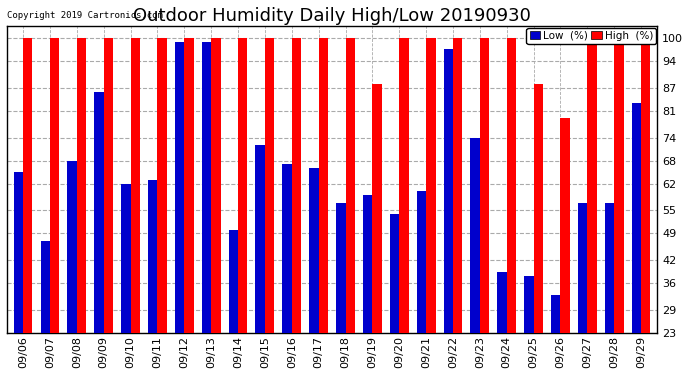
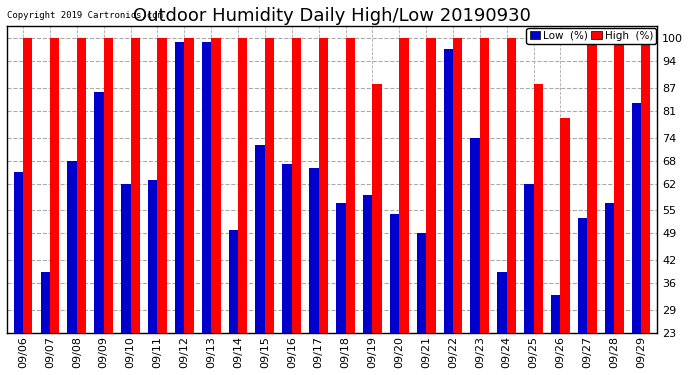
Low (%)/09/07: 47 -> 39
Low (%)/09/21: 60 -> 49
Low (%)/09/25: 38 -> 62
Low (%)/09/27: 57 -> 53
